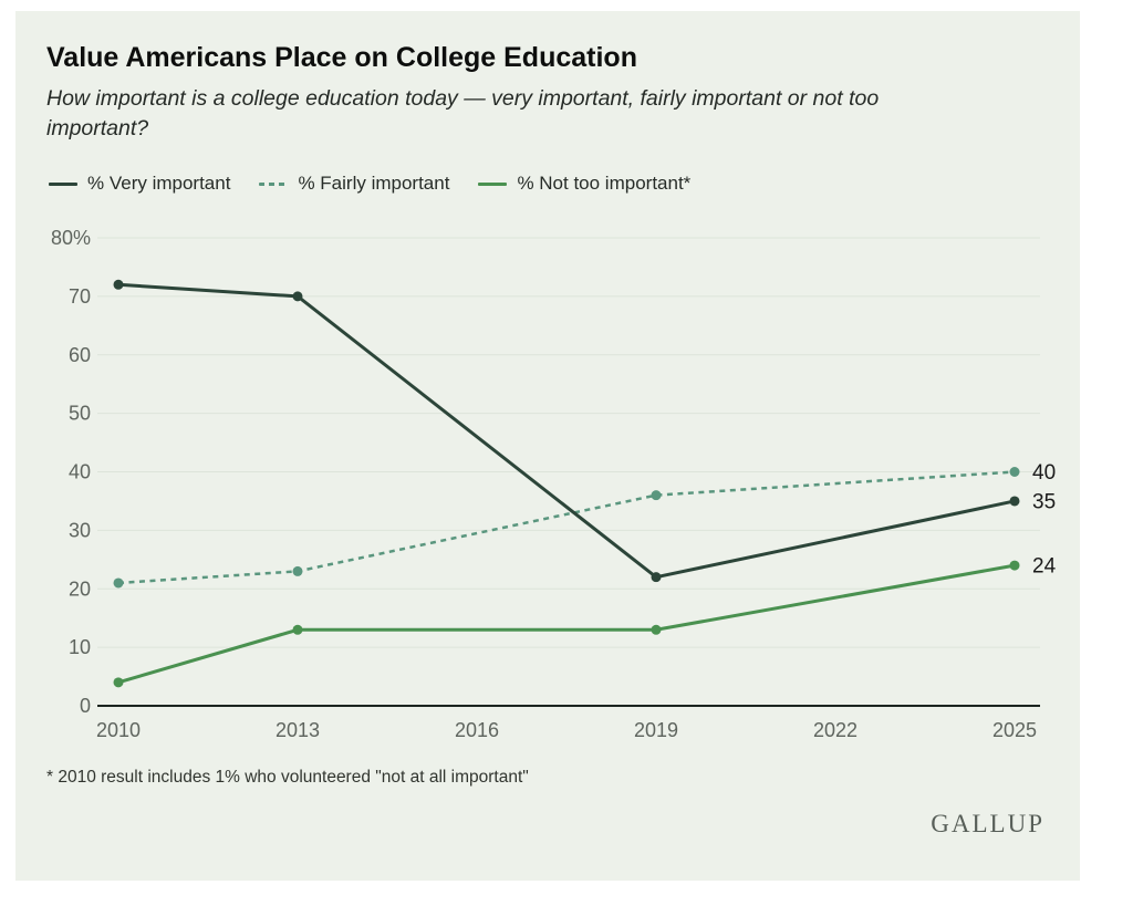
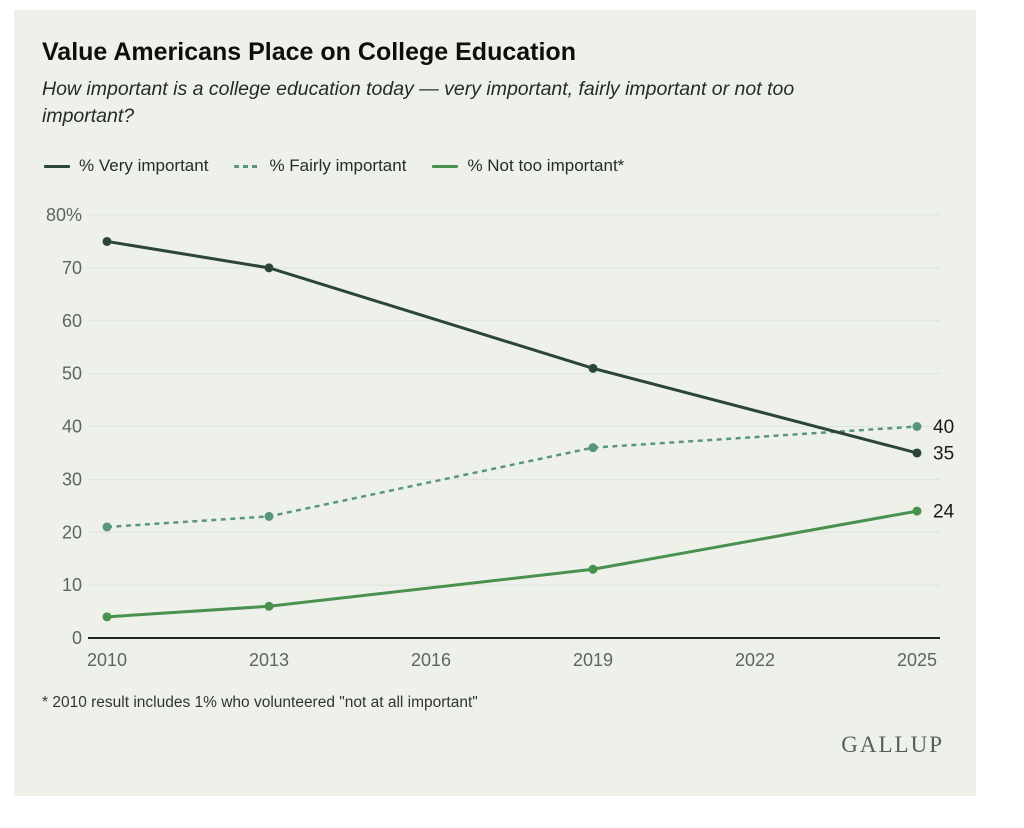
% Very important/2010: 72% -> 75%
% Not too important*/2013: 13% -> 6%
% Very important/2019: 22% -> 51%
